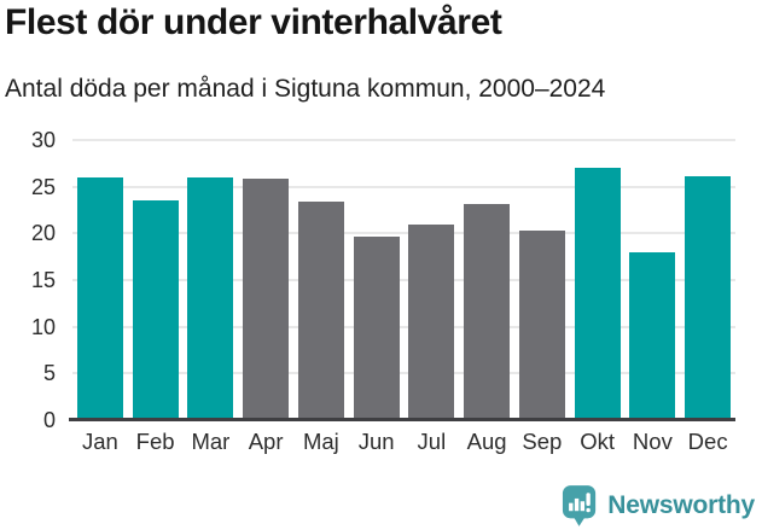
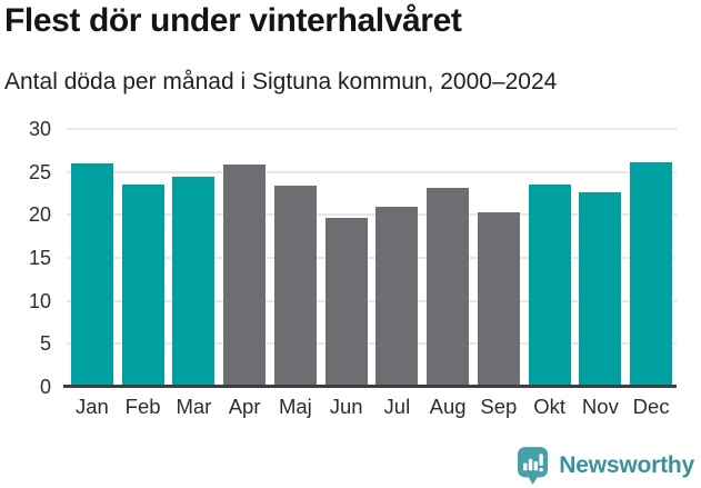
Mar: 26 -> 24
Okt: 27 -> 24
Nov: 18 -> 23
